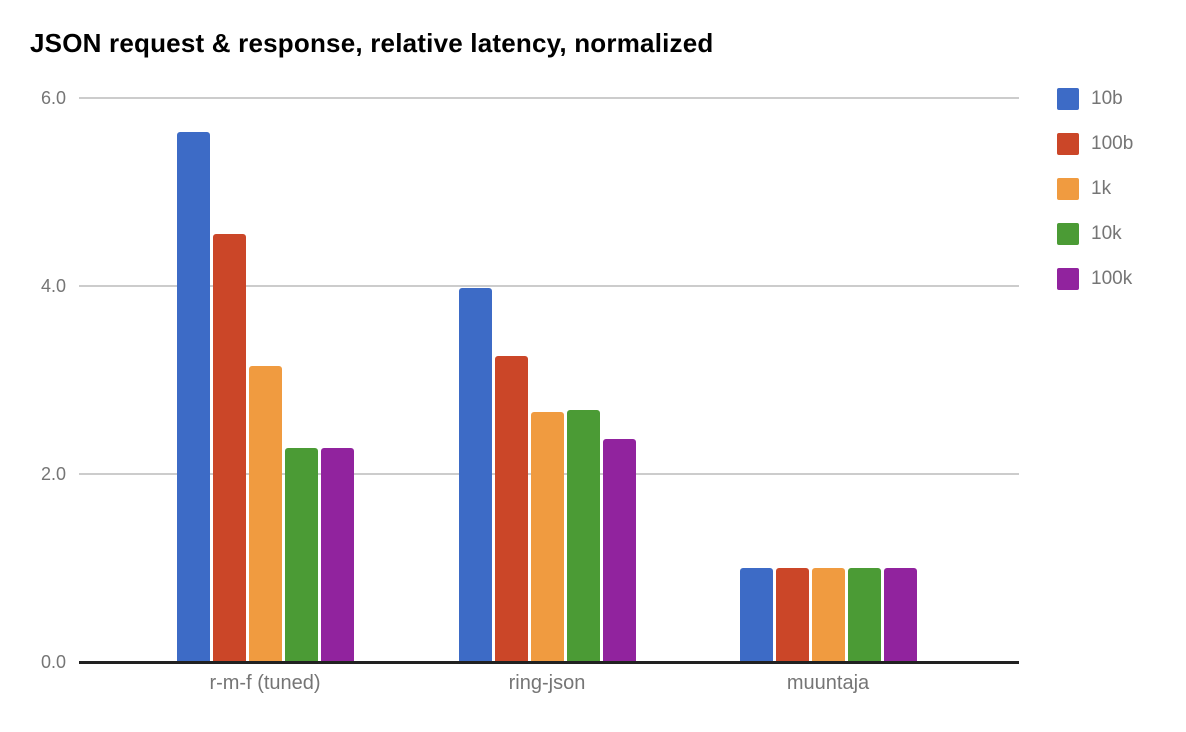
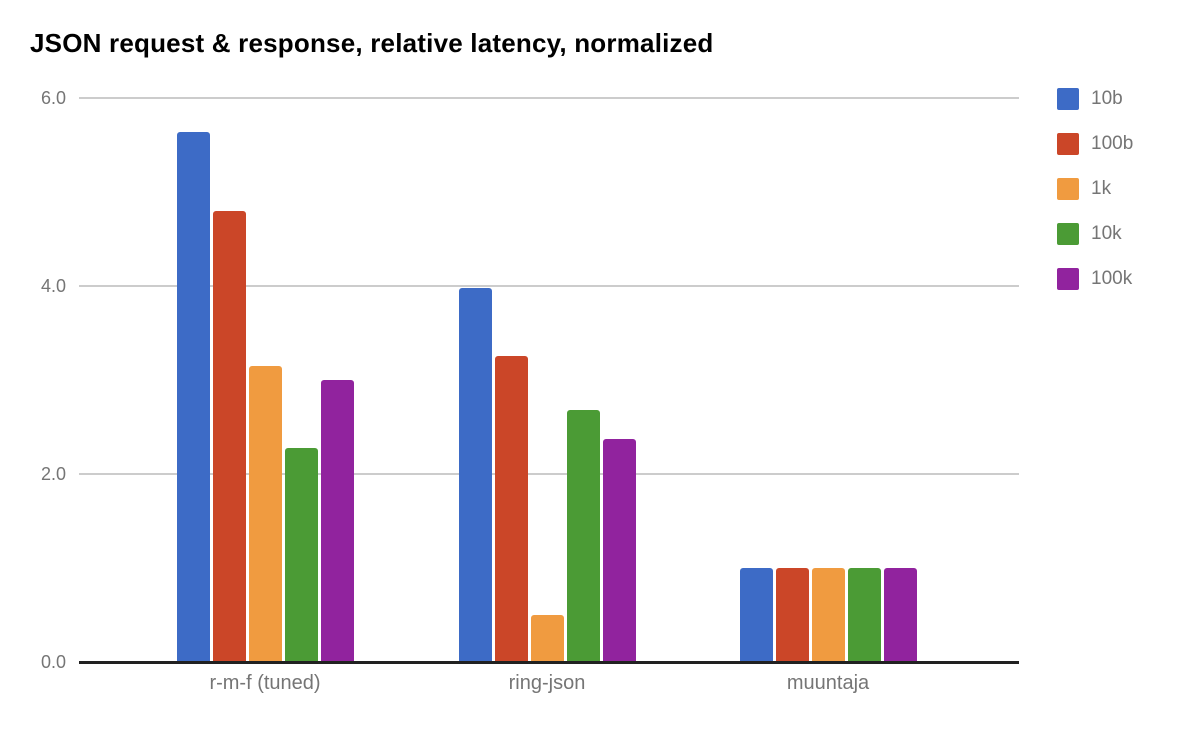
100b/r-m-f (tuned): 4.5 -> 4.8
100k/r-m-f (tuned): 2.3 -> 3.0
1k/ring-json: 2.7 -> 0.5
